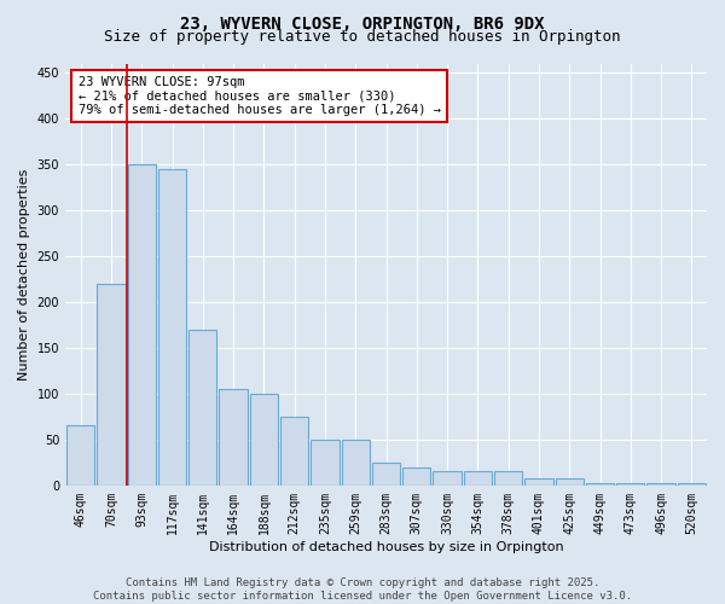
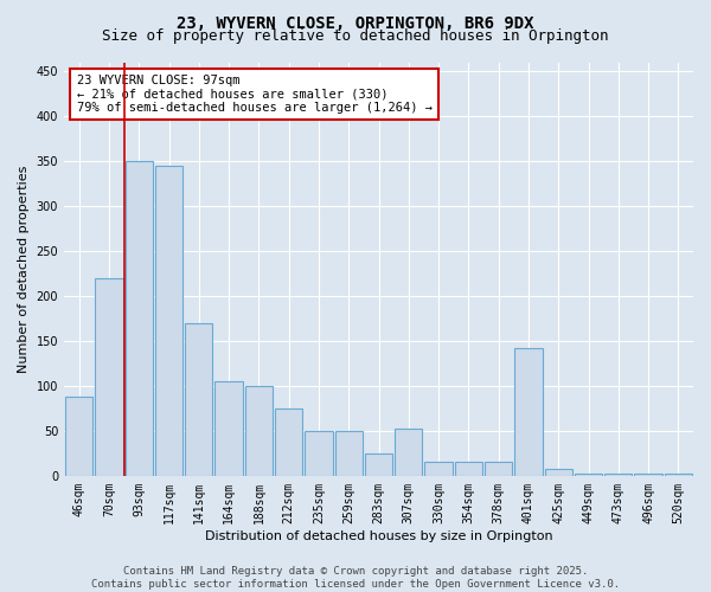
46sqm: 65 -> 88
307sqm: 20 -> 52
401sqm: 8 -> 142
